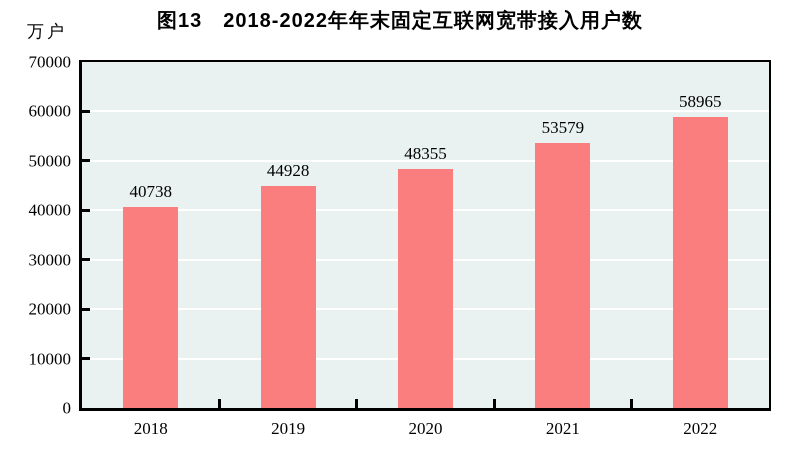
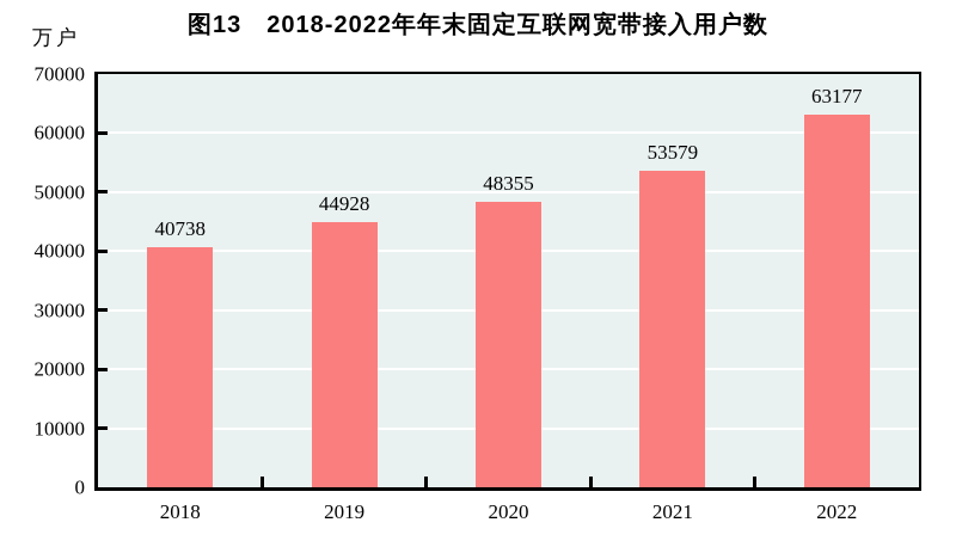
2022: 58965 -> 63177
